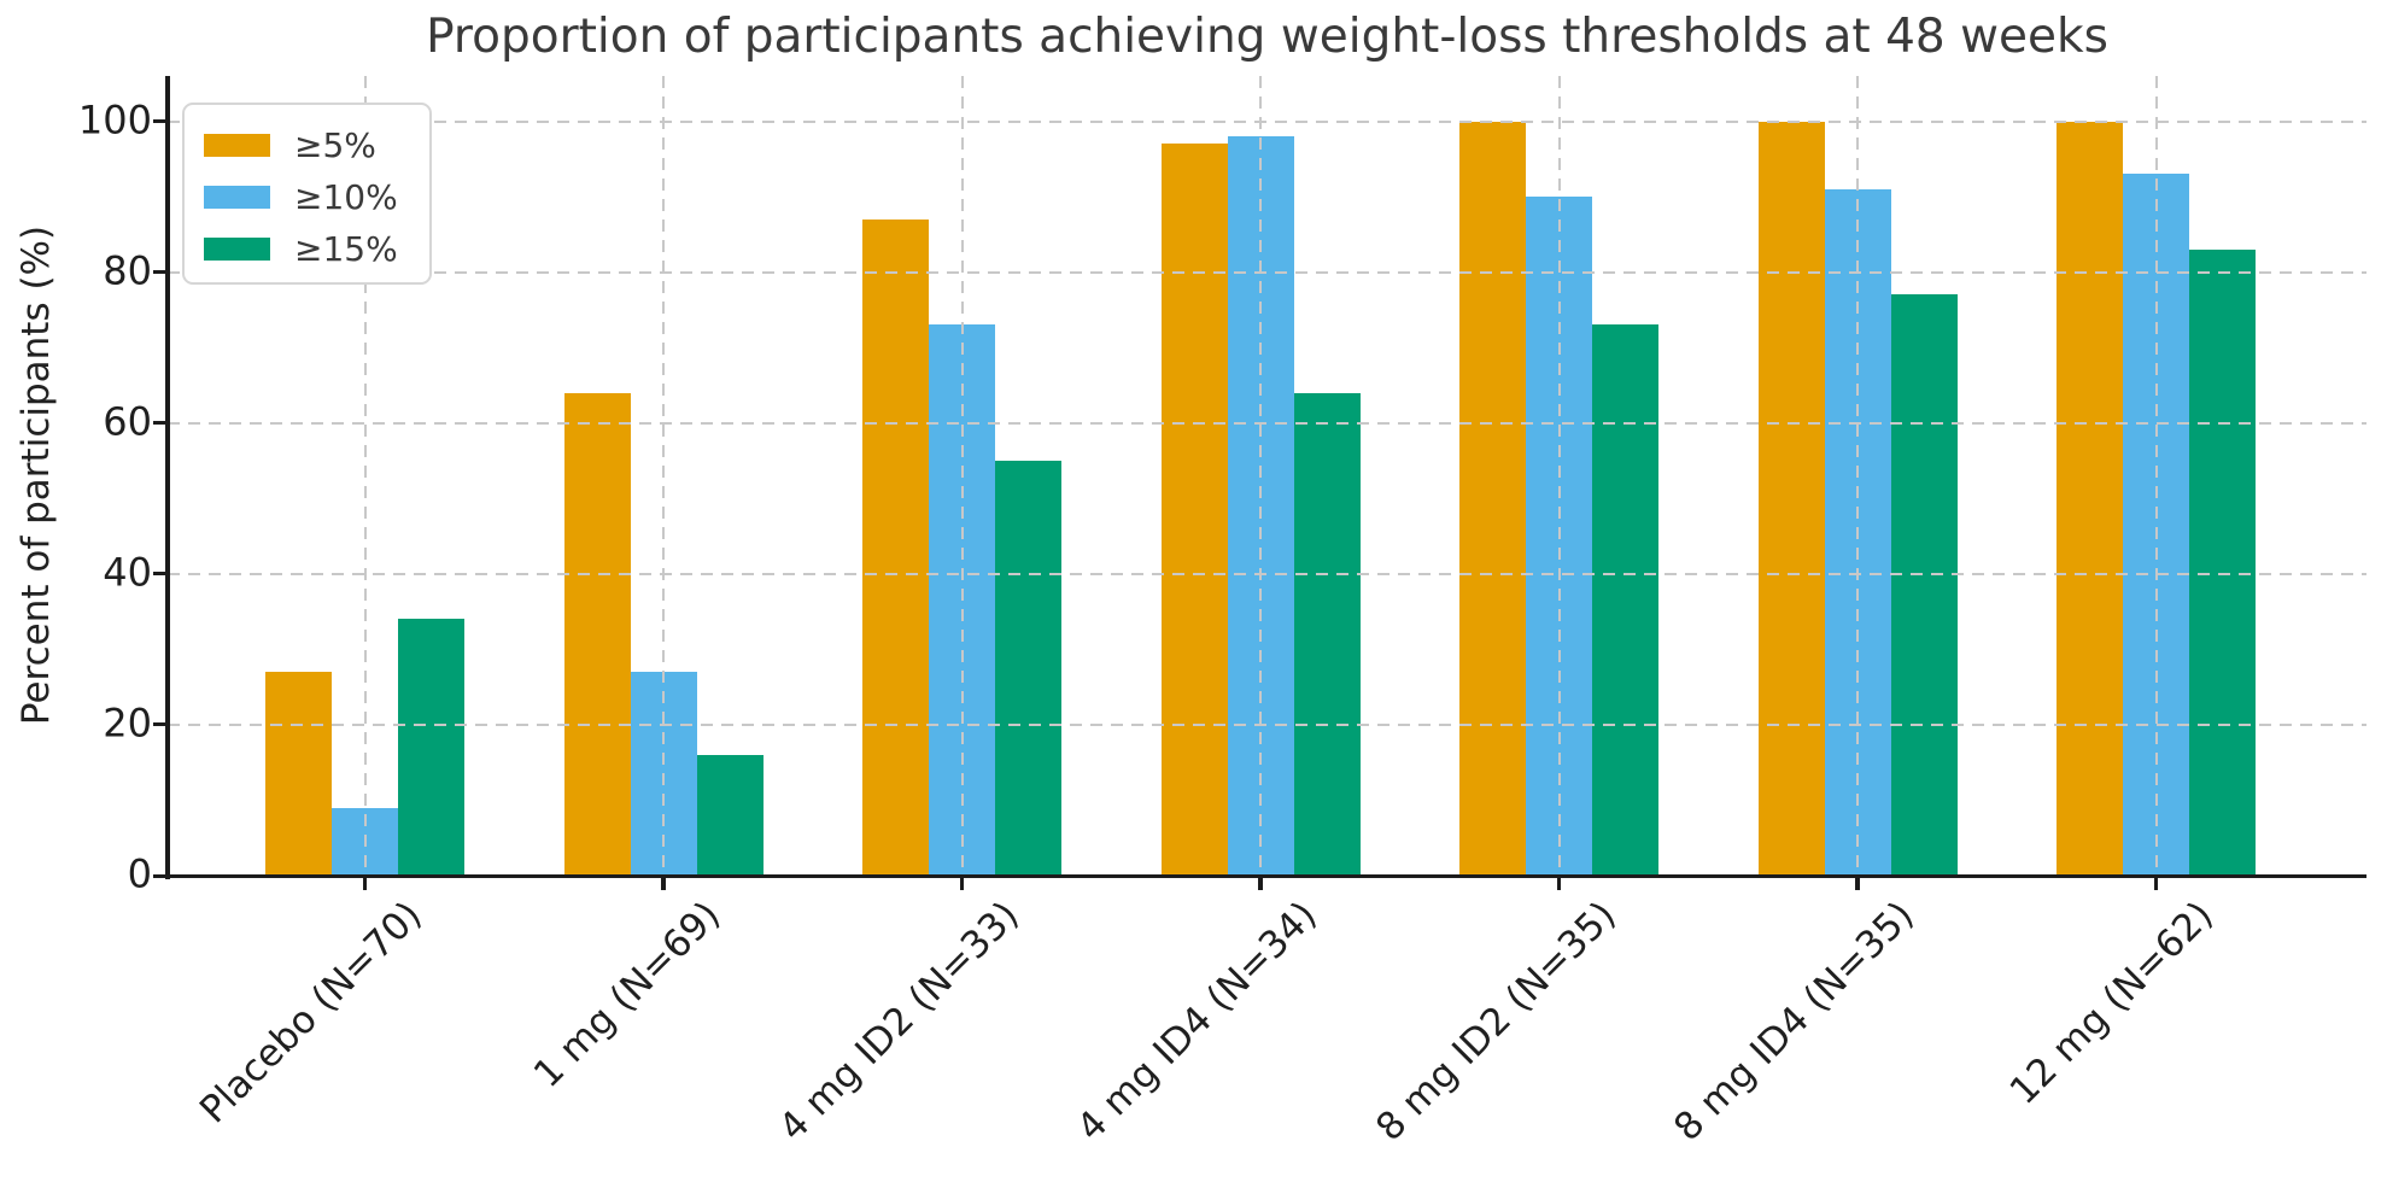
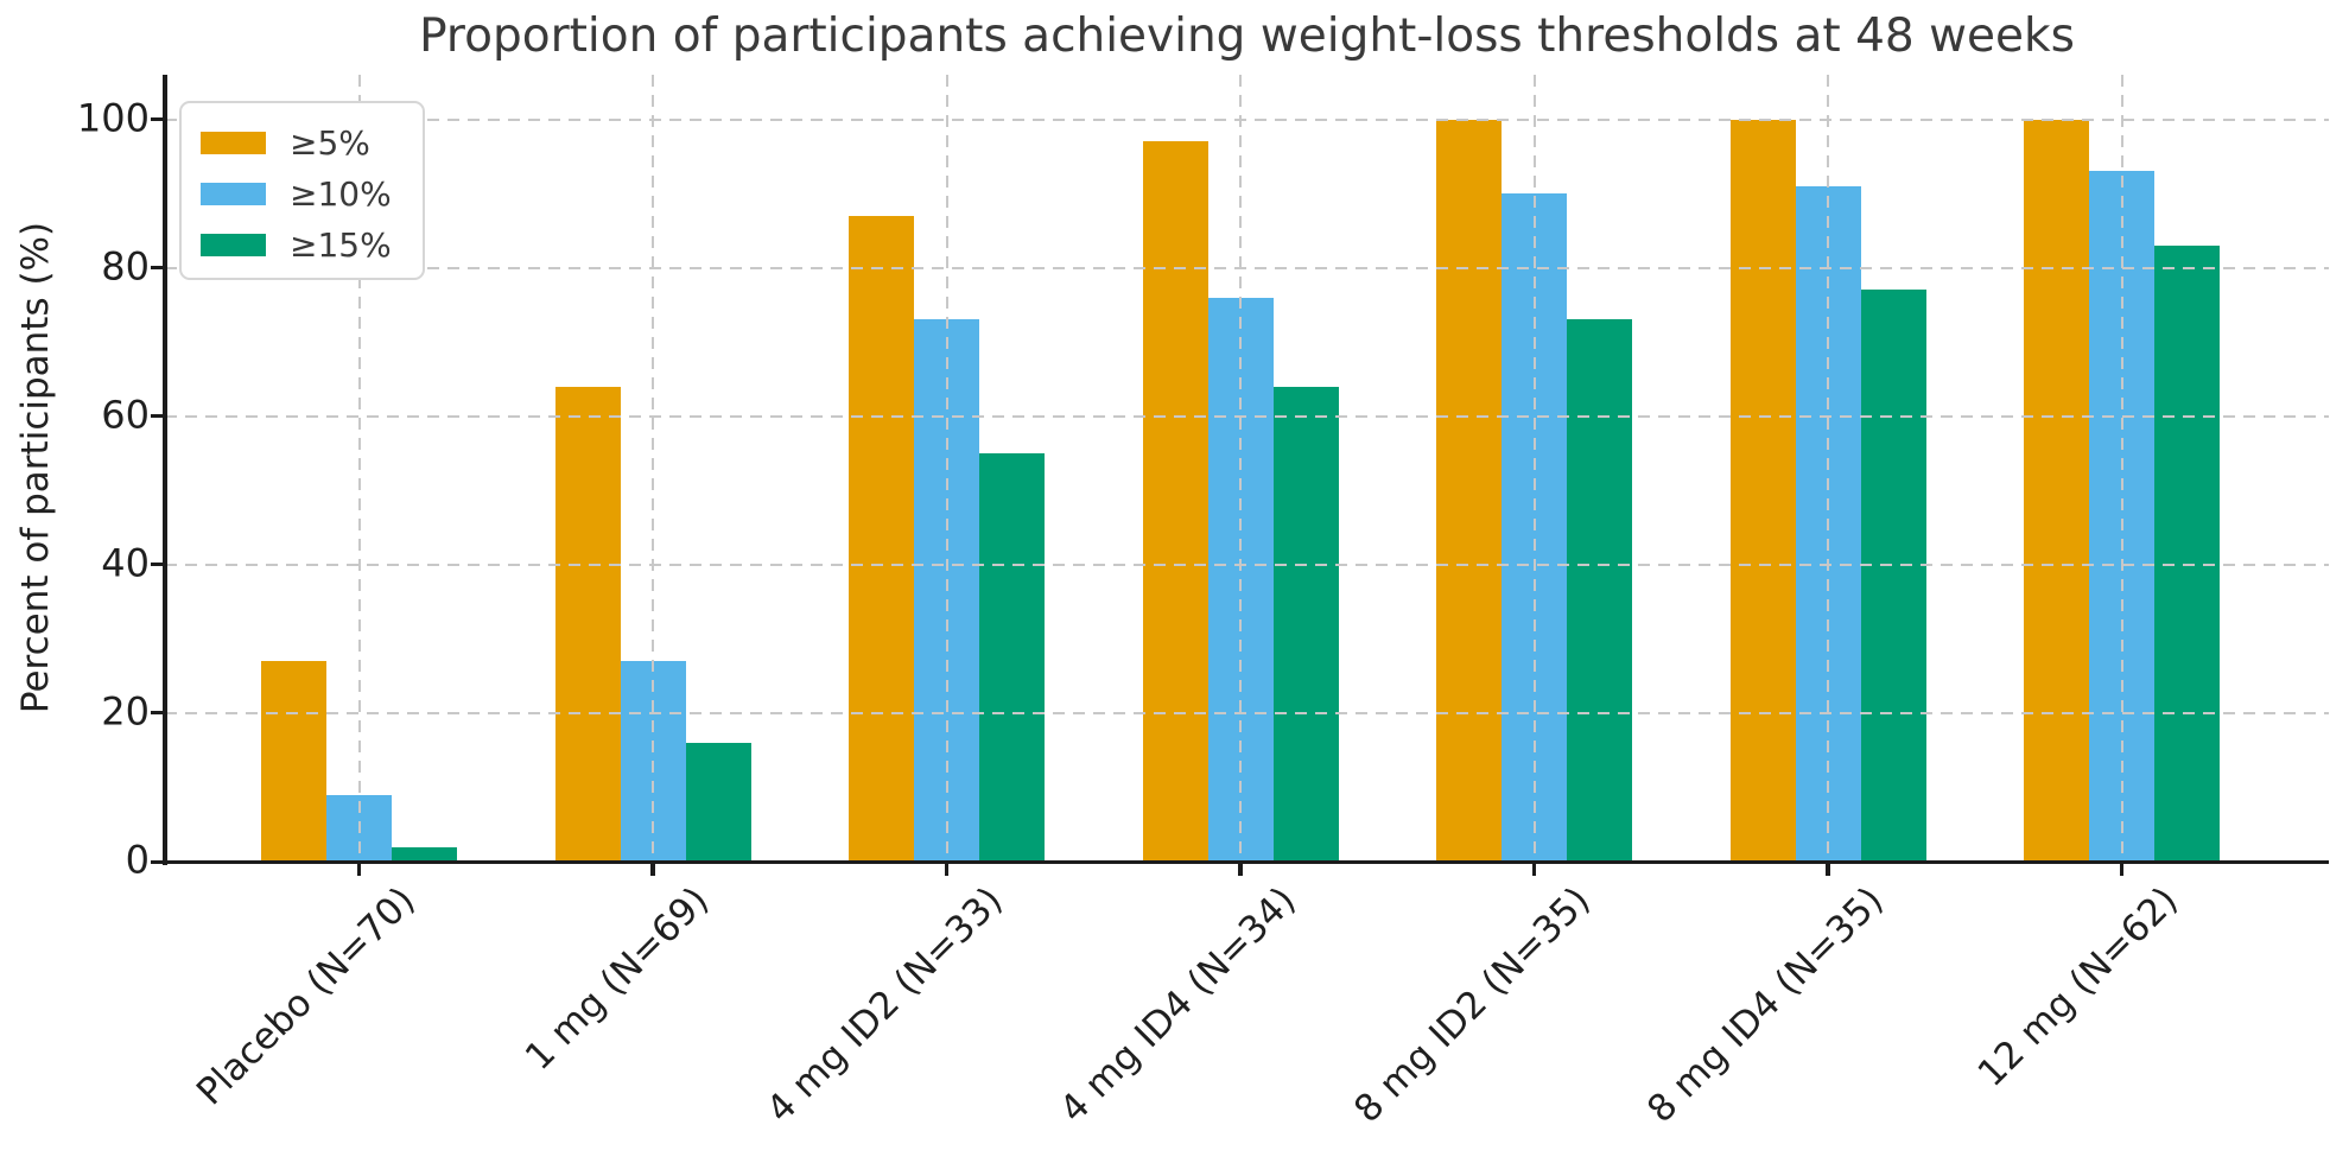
≥15%/Placebo (N=70): 34 -> 2
≥10%/4 mg ID4 (N=34): 98 -> 76
